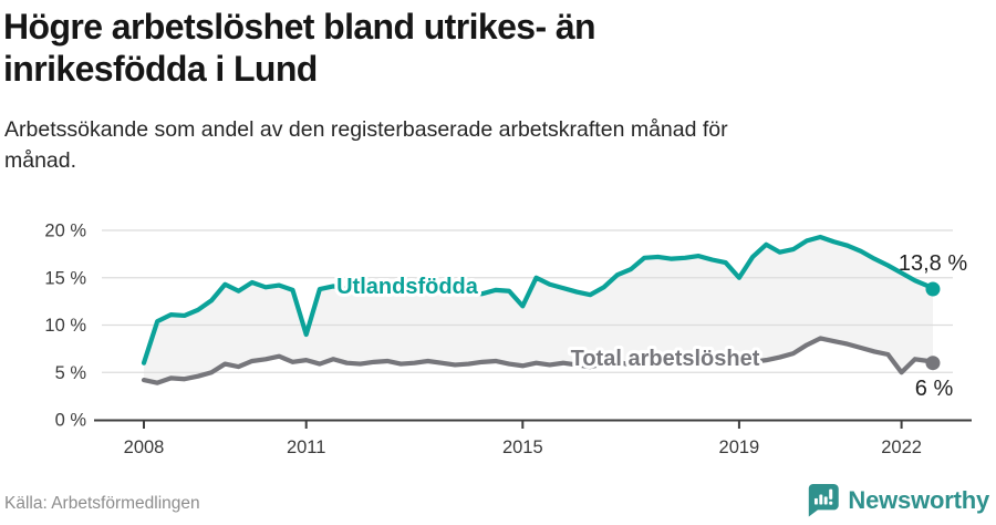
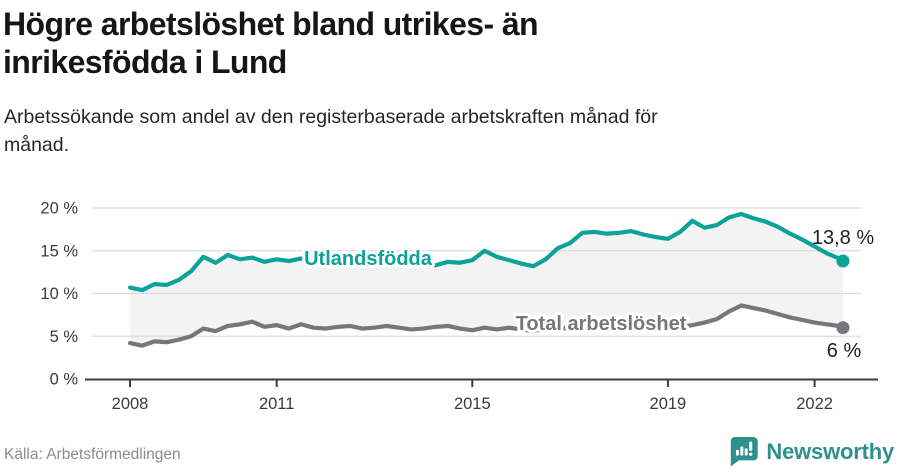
Utlandsfödda/2008: 6% -> 11%
Utlandsfödda/2011: 9% -> 14%
Utlandsfödda/2015: 12% -> 14%
Utlandsfödda/2019: 15% -> 16%
Total arbetslöshet/2022: 5% -> 7%
